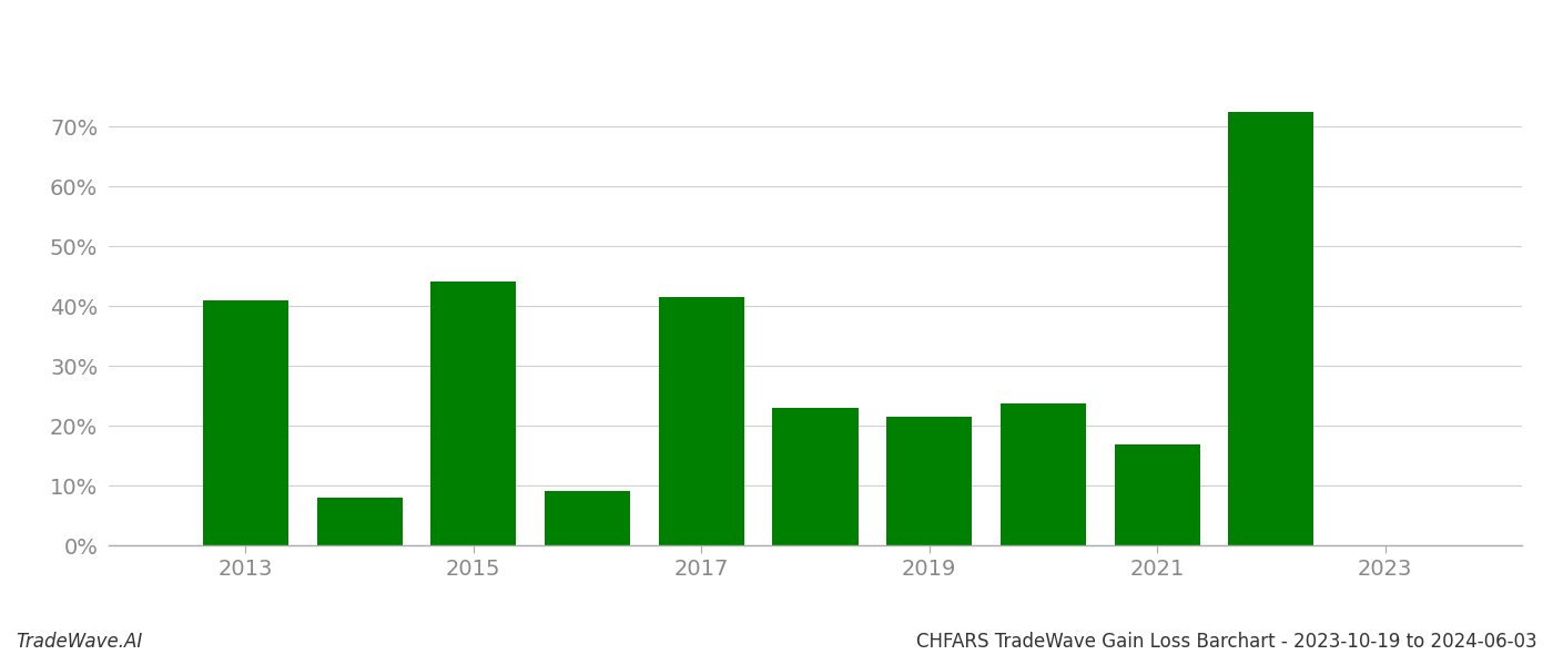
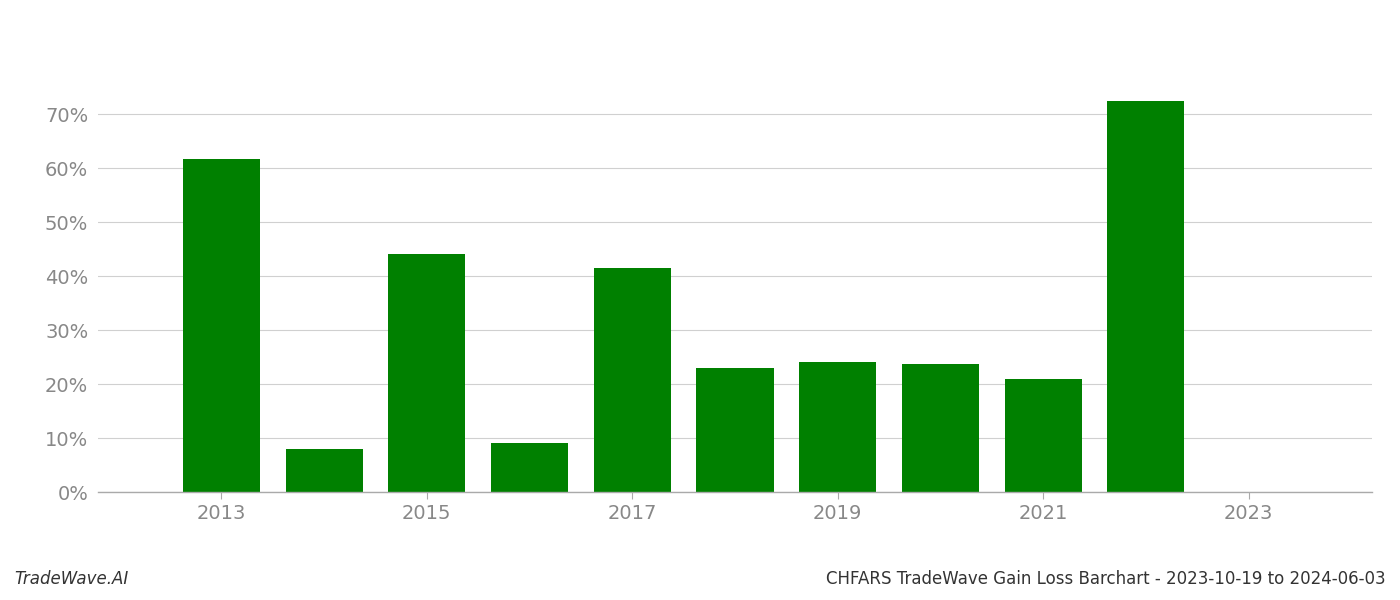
2013: 41.0% -> 61.6%
2019: 21.5% -> 24.0%
2021: 16.8% -> 21.0%
